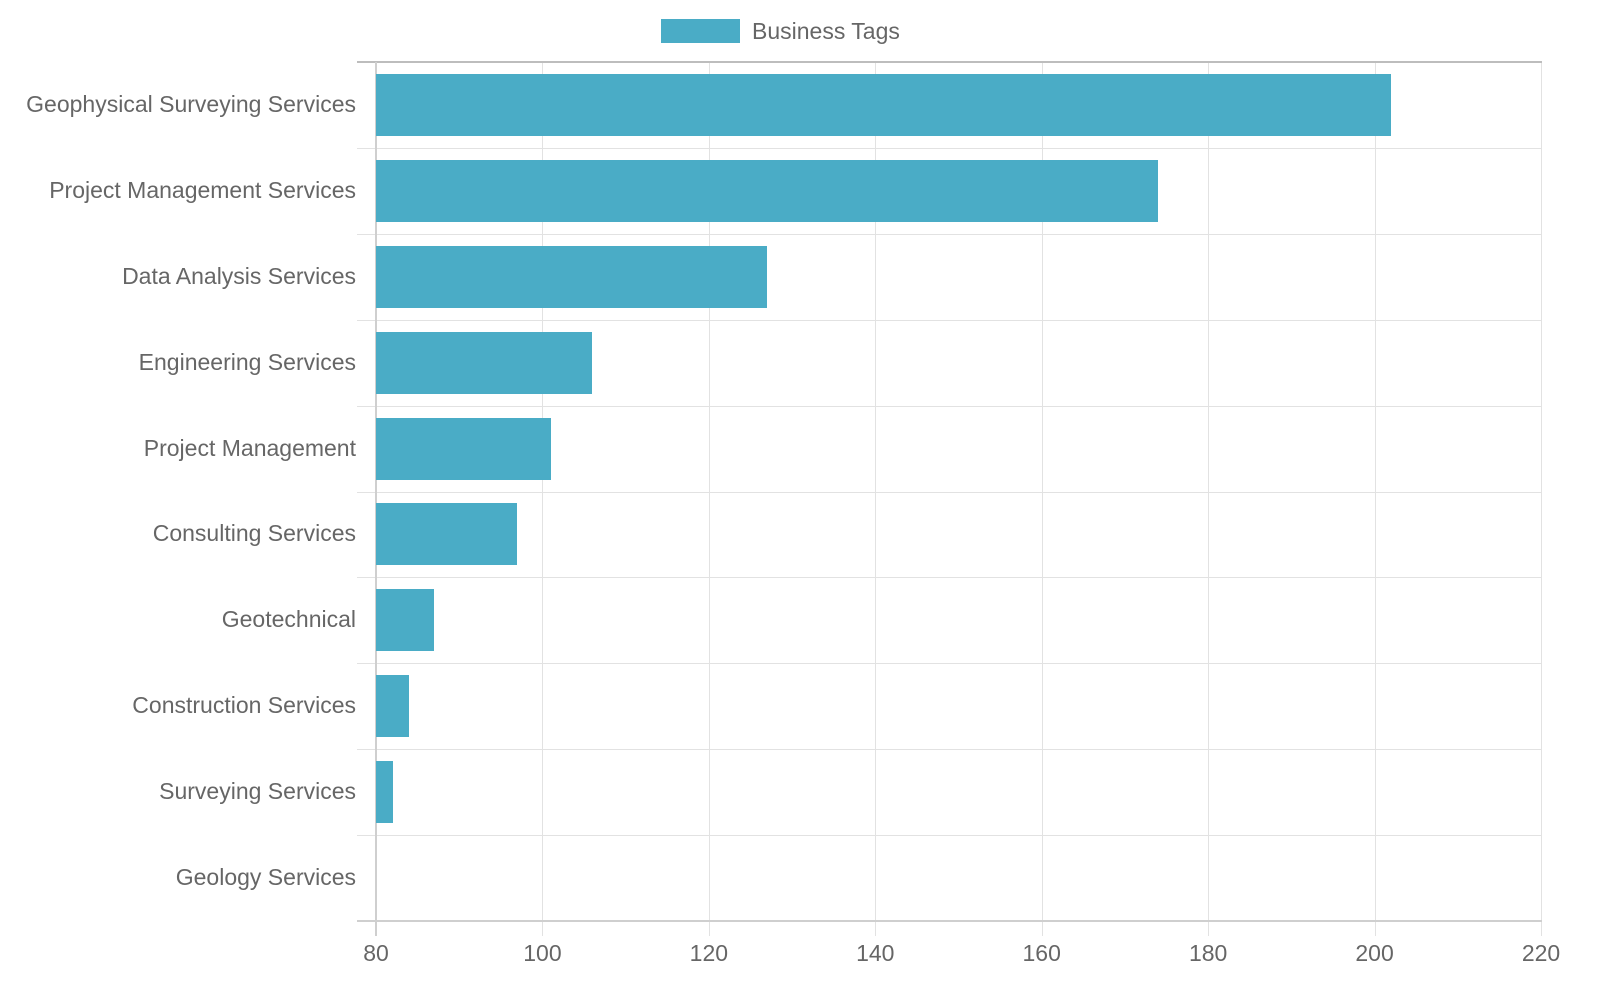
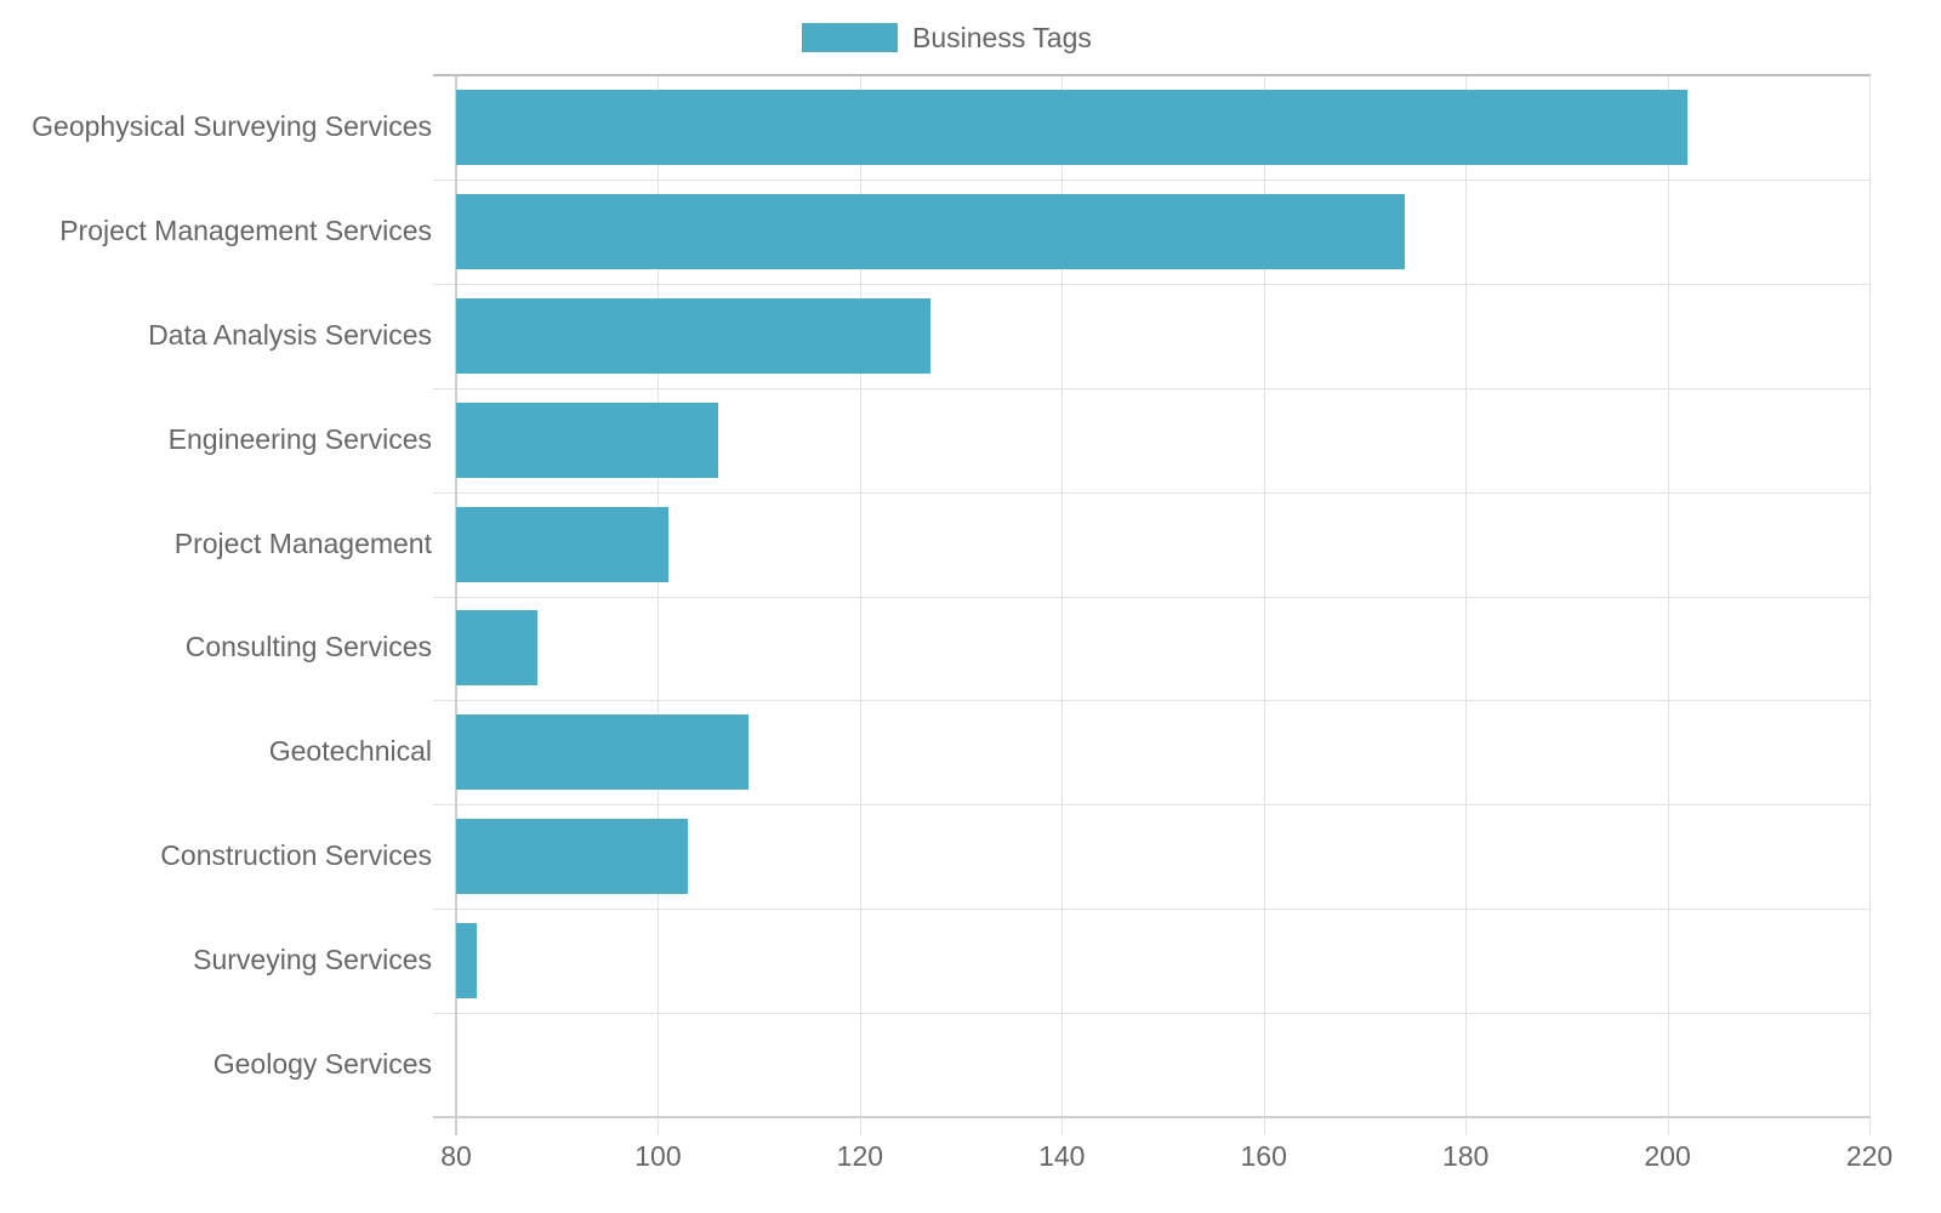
Consulting Services: 97 -> 88
Geotechnical: 87 -> 109
Construction Services: 84 -> 103
